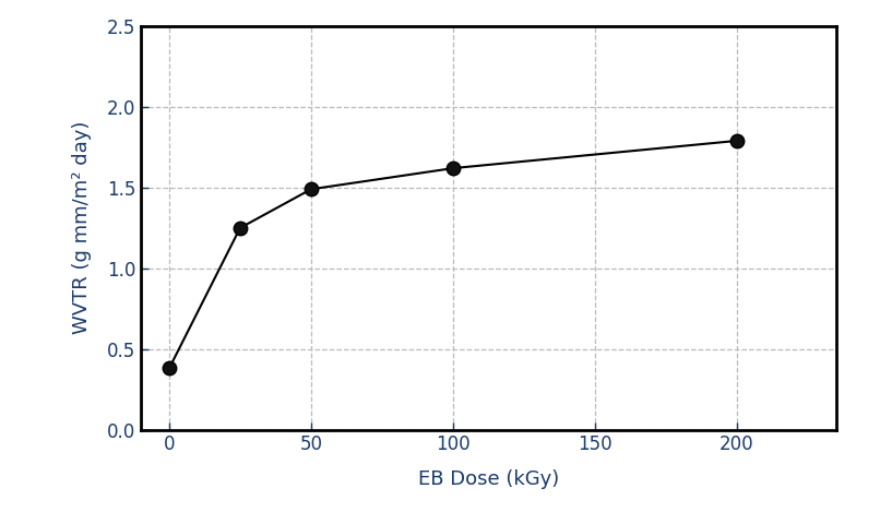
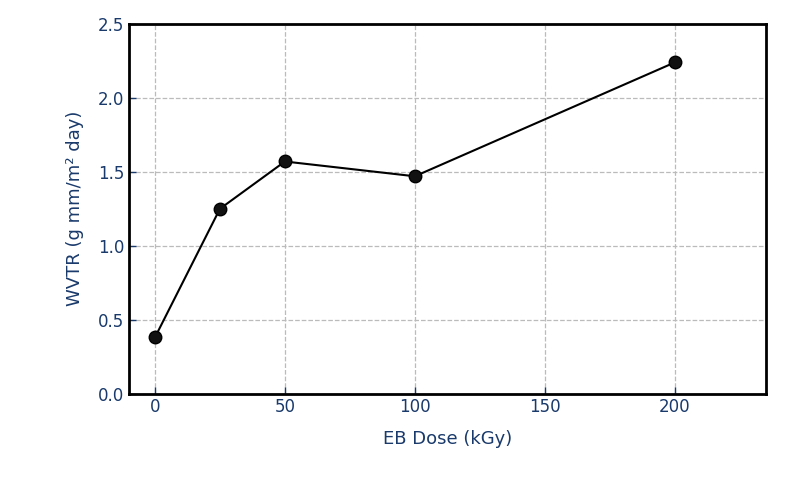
50: 1.49 -> 1.57
100: 1.62 -> 1.47
200: 1.79 -> 2.24
